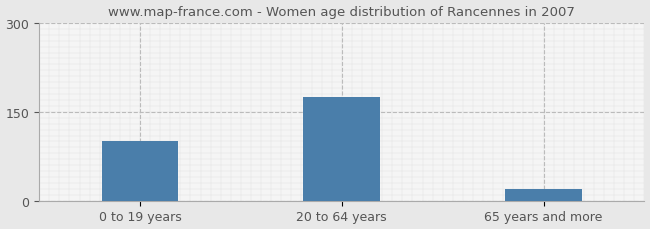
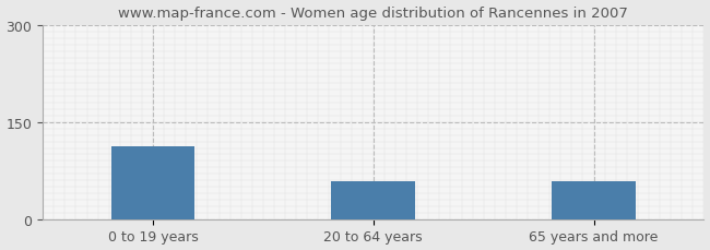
0 to 19 years: 100 -> 112
20 to 64 years: 175 -> 58
65 years and more: 20 -> 58
